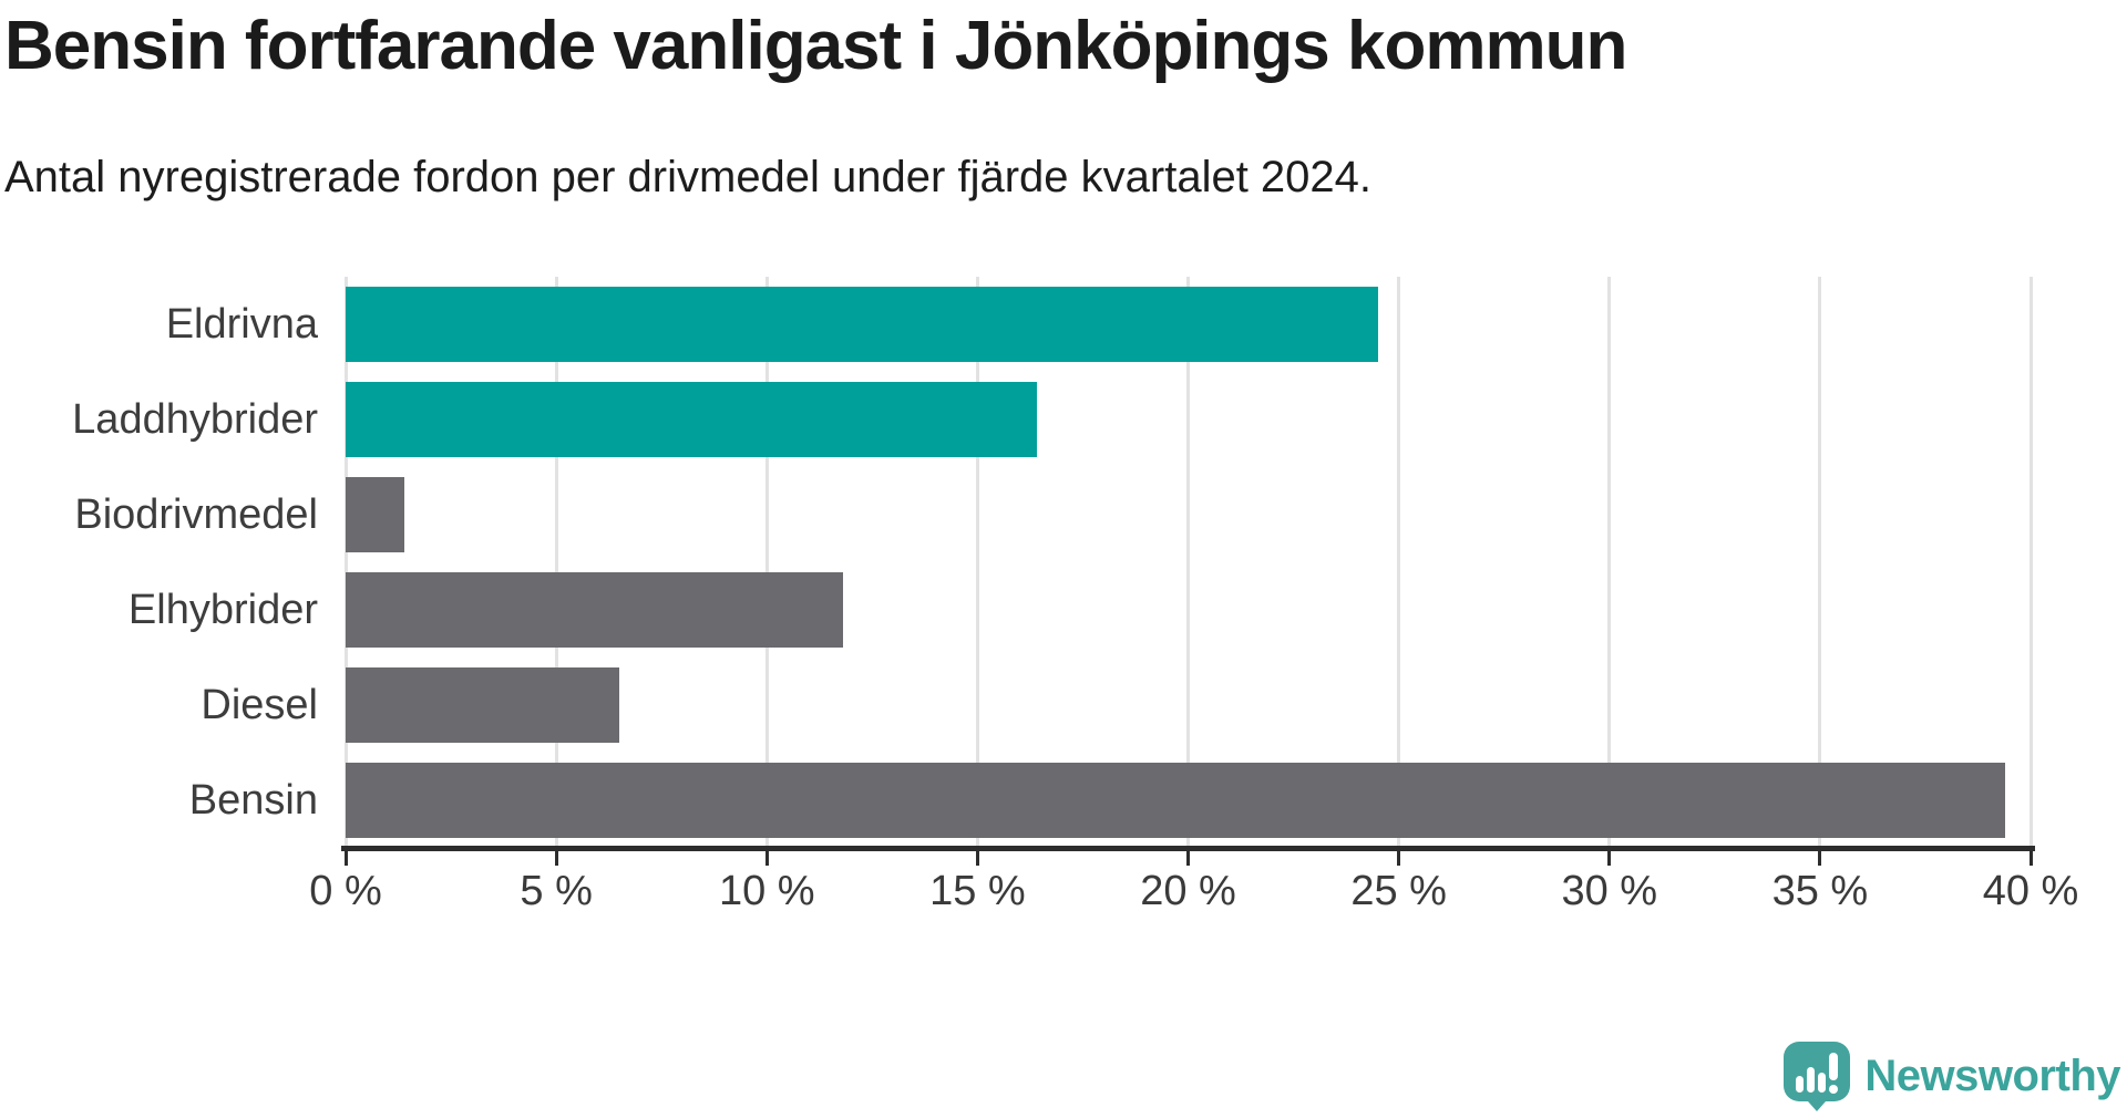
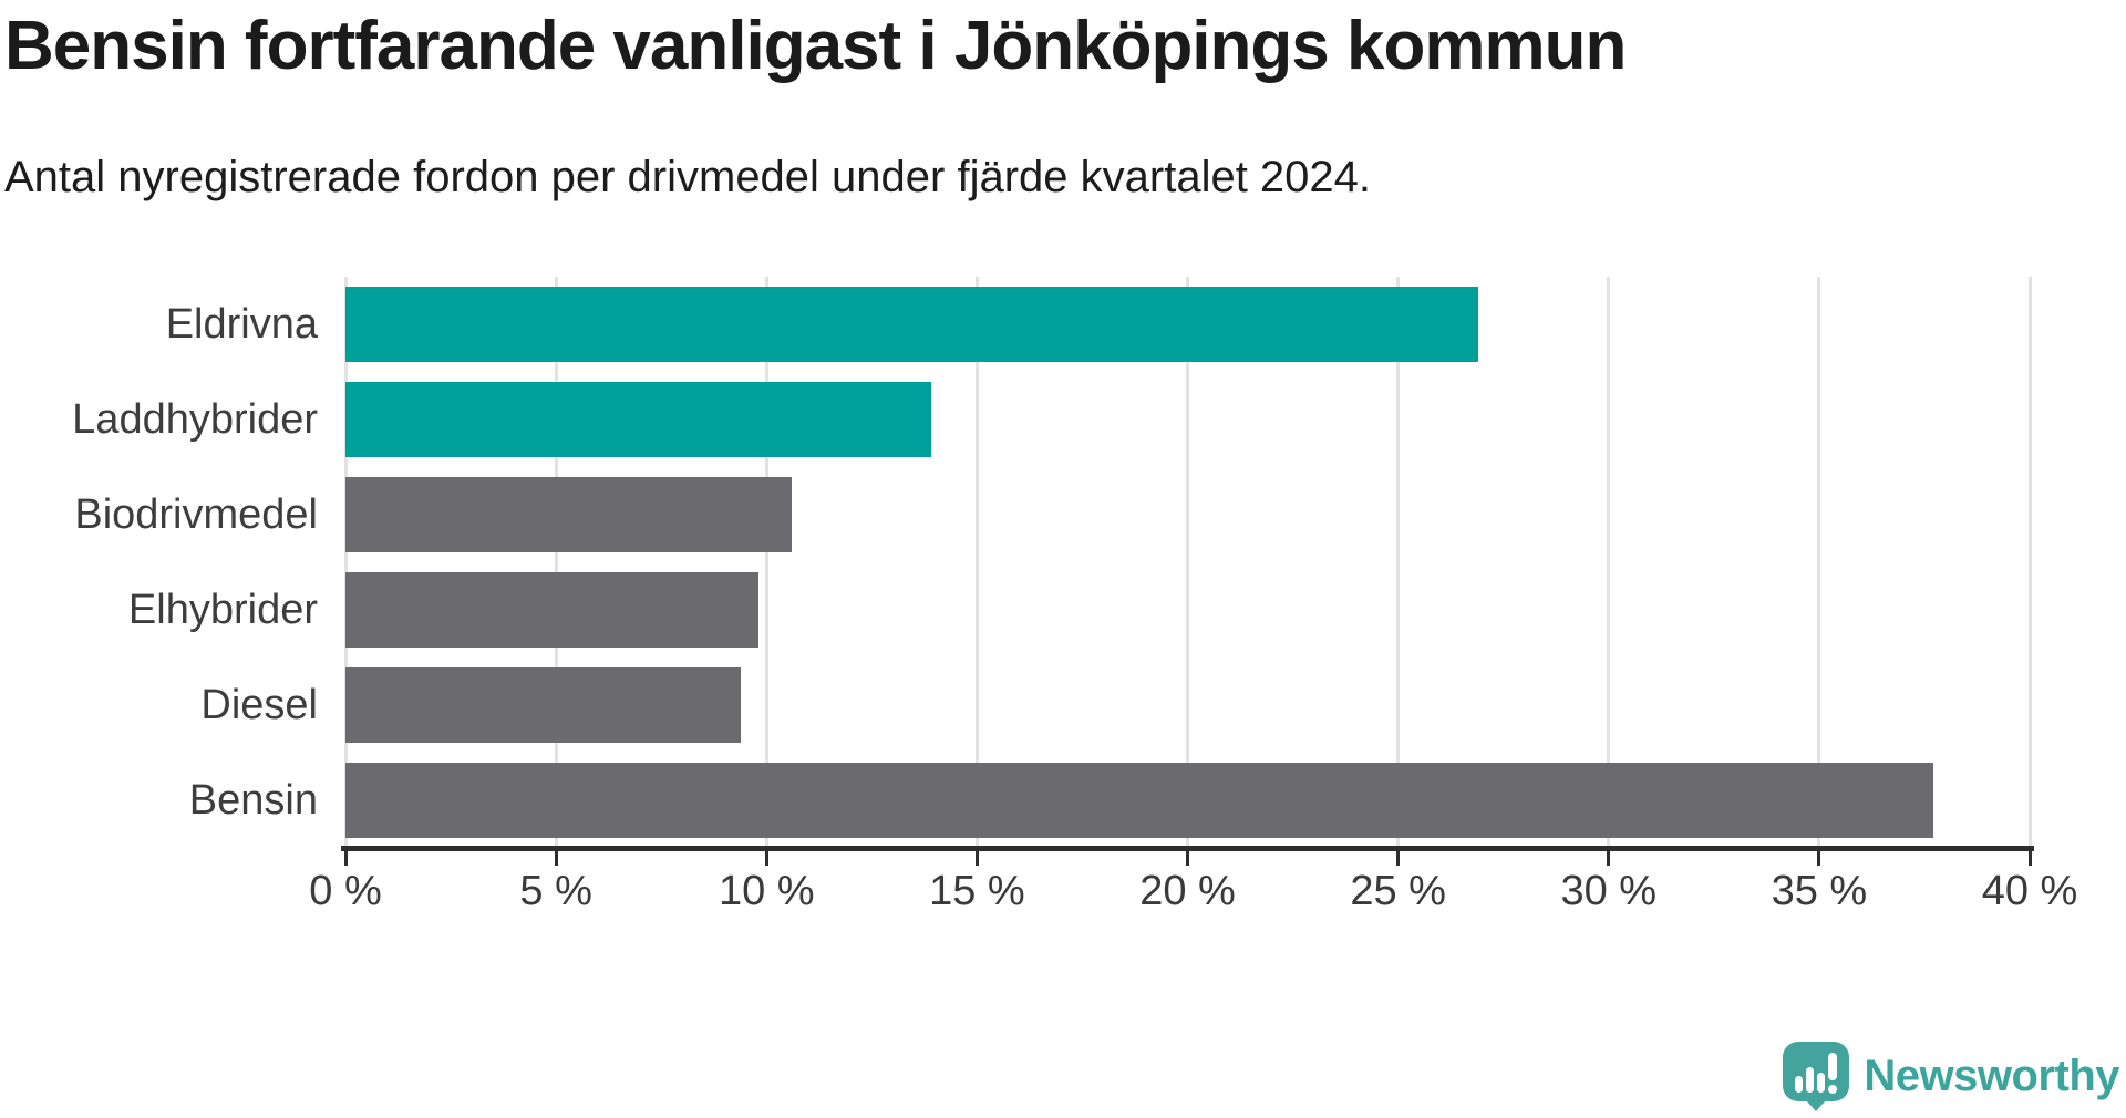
Eldrivna: 24.5% -> 26.9%
Laddhybrider: 16.4% -> 13.9%
Biodrivmedel: 1.4% -> 10.6%
Elhybrider: 11.8% -> 9.8%
Diesel: 6.5% -> 9.4%
Bensin: 39.4% -> 37.7%
